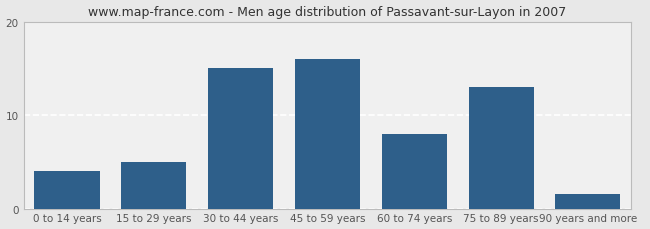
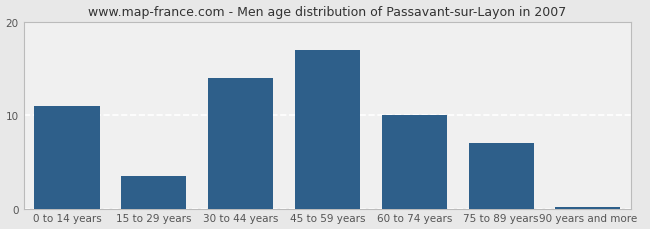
0 to 14 years: 4.0 -> 11.0
15 to 29 years: 5.0 -> 3.5
30 to 44 years: 15.0 -> 14.0
45 to 59 years: 16.0 -> 17.0
60 to 74 years: 8.0 -> 10.0
75 to 89 years: 13.0 -> 7.0
90 years and more: 1.6 -> 0.2
